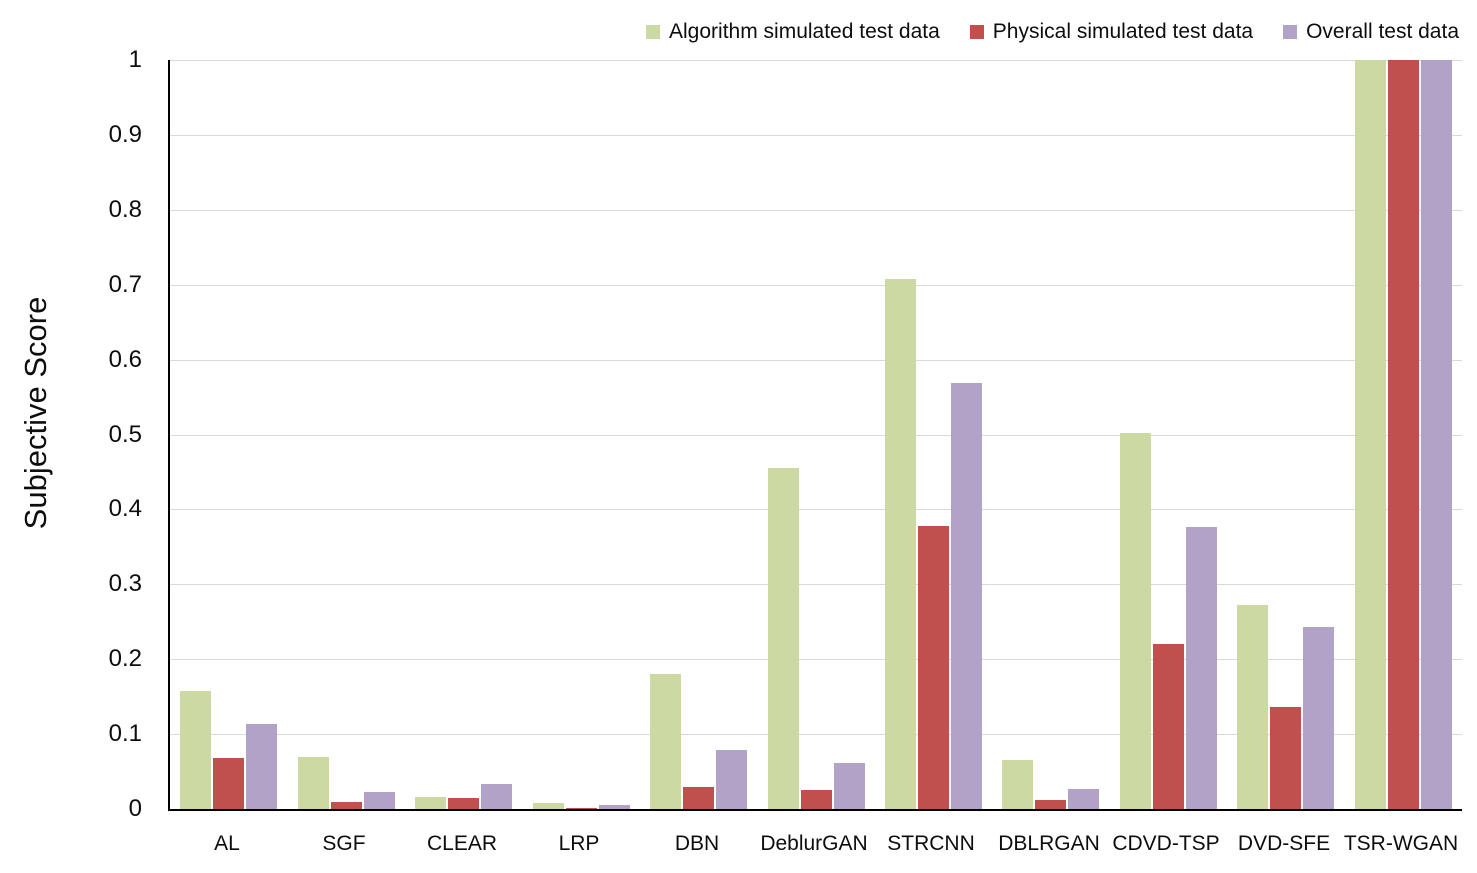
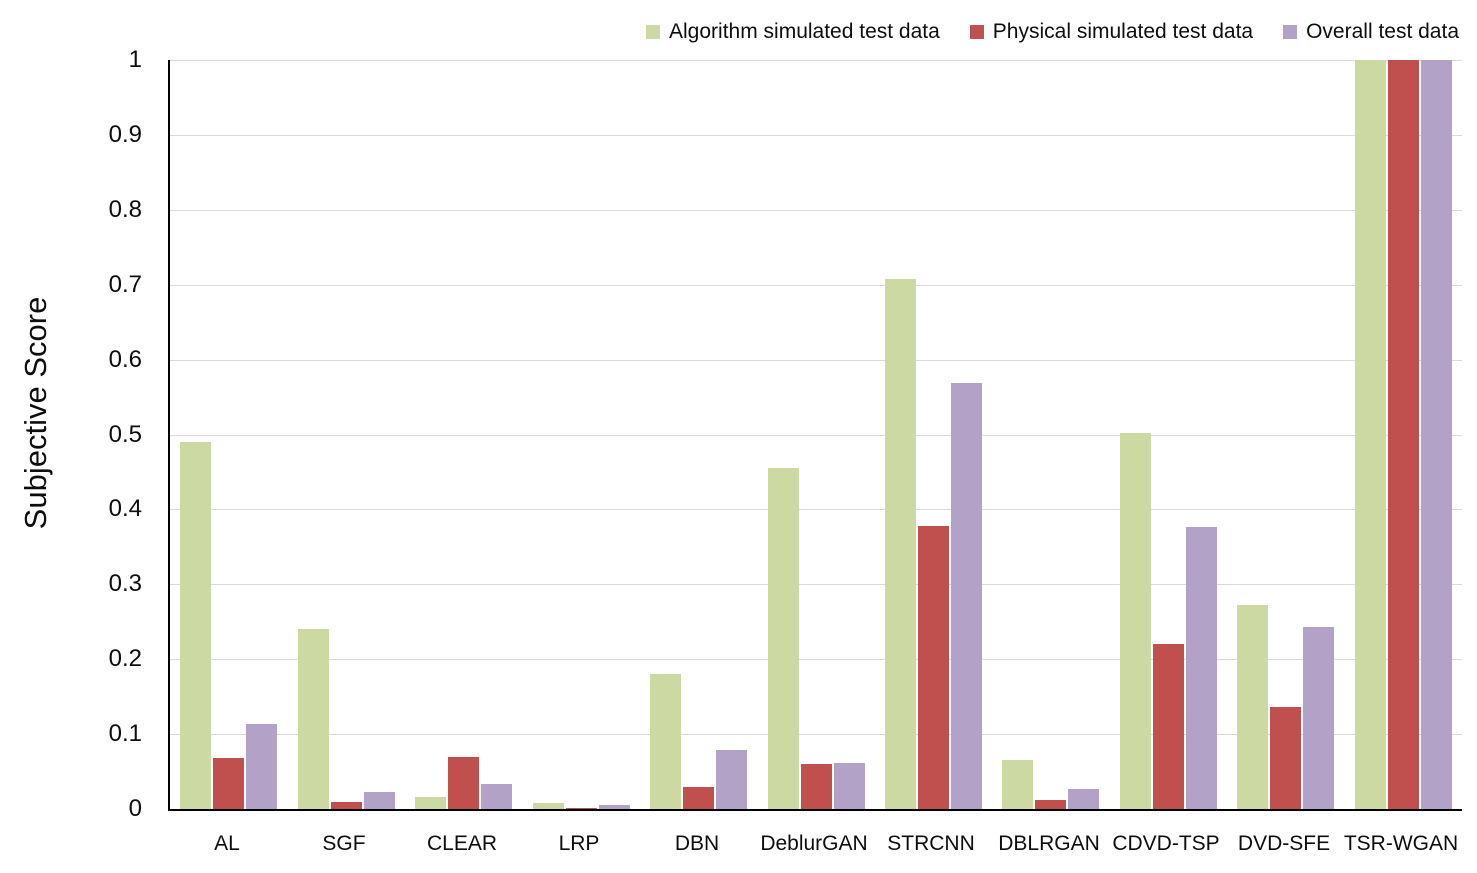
Algorithm simulated test data/AL: 0.16 -> 0.49
Algorithm simulated test data/SGF: 0.07 -> 0.24
Physical simulated test data/CLEAR: 0.01 -> 0.07
Physical simulated test data/DeblurGAN: 0.03 -> 0.06
